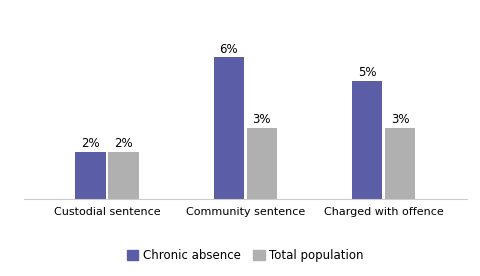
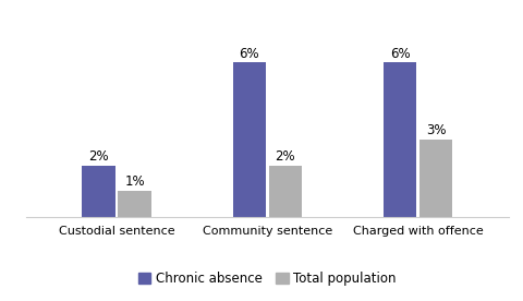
Total population/Custodial sentence: 2% -> 1%
Total population/Community sentence: 3% -> 2%
Chronic absence/Charged with offence: 5% -> 6%
